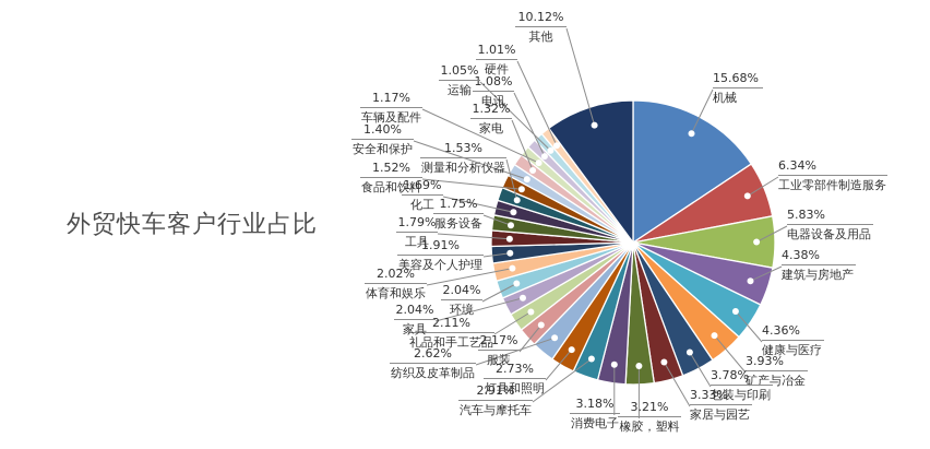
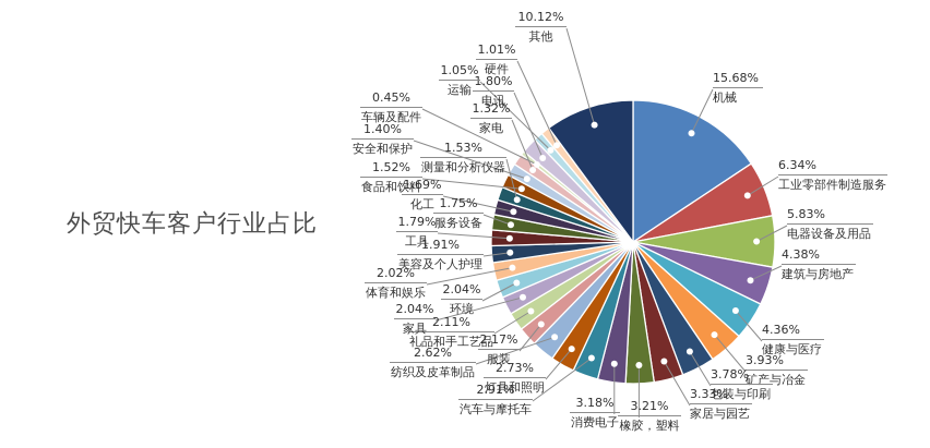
车辆及配件: 1.17% -> 0.45%
电讯: 1.08% -> 1.80%
